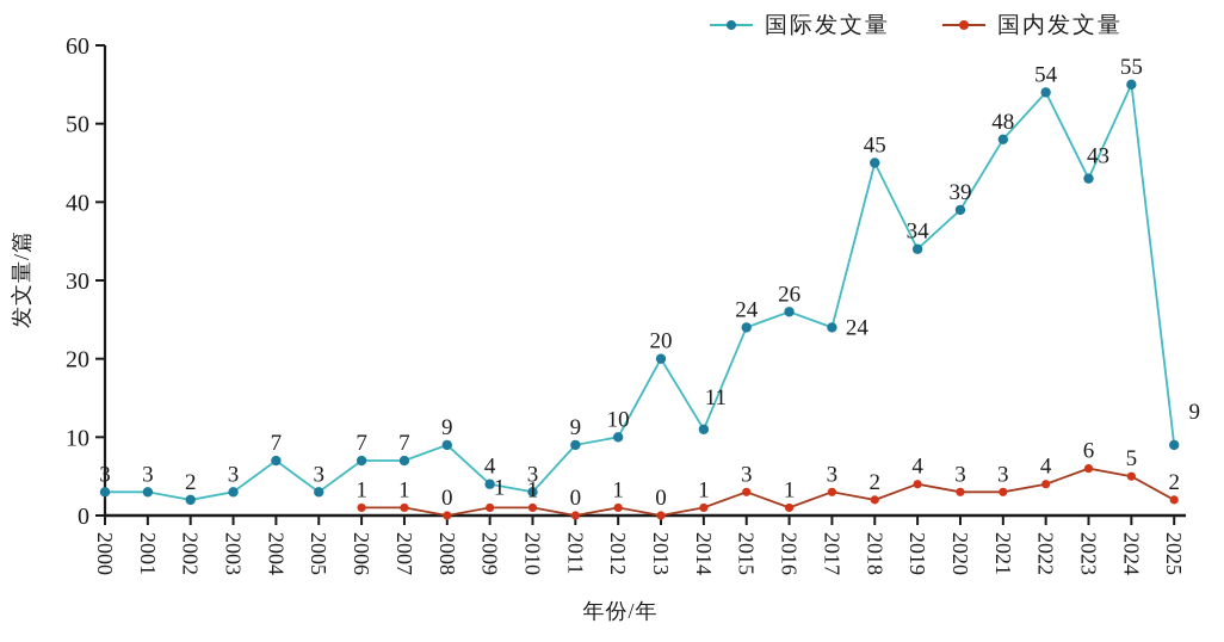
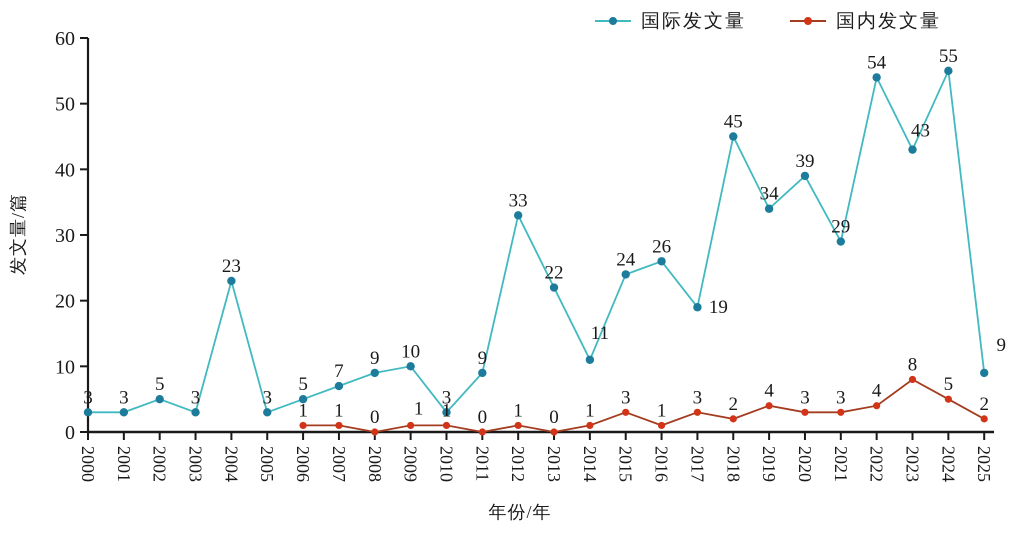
国际发文量/2002: 2 -> 5
国际发文量/2004: 7 -> 23
国际发文量/2006: 7 -> 5
国际发文量/2009: 4 -> 10
国际发文量/2012: 10 -> 33
国际发文量/2013: 20 -> 22
国际发文量/2017: 24 -> 19
国际发文量/2021: 48 -> 29
国内发文量/2023: 6 -> 8
